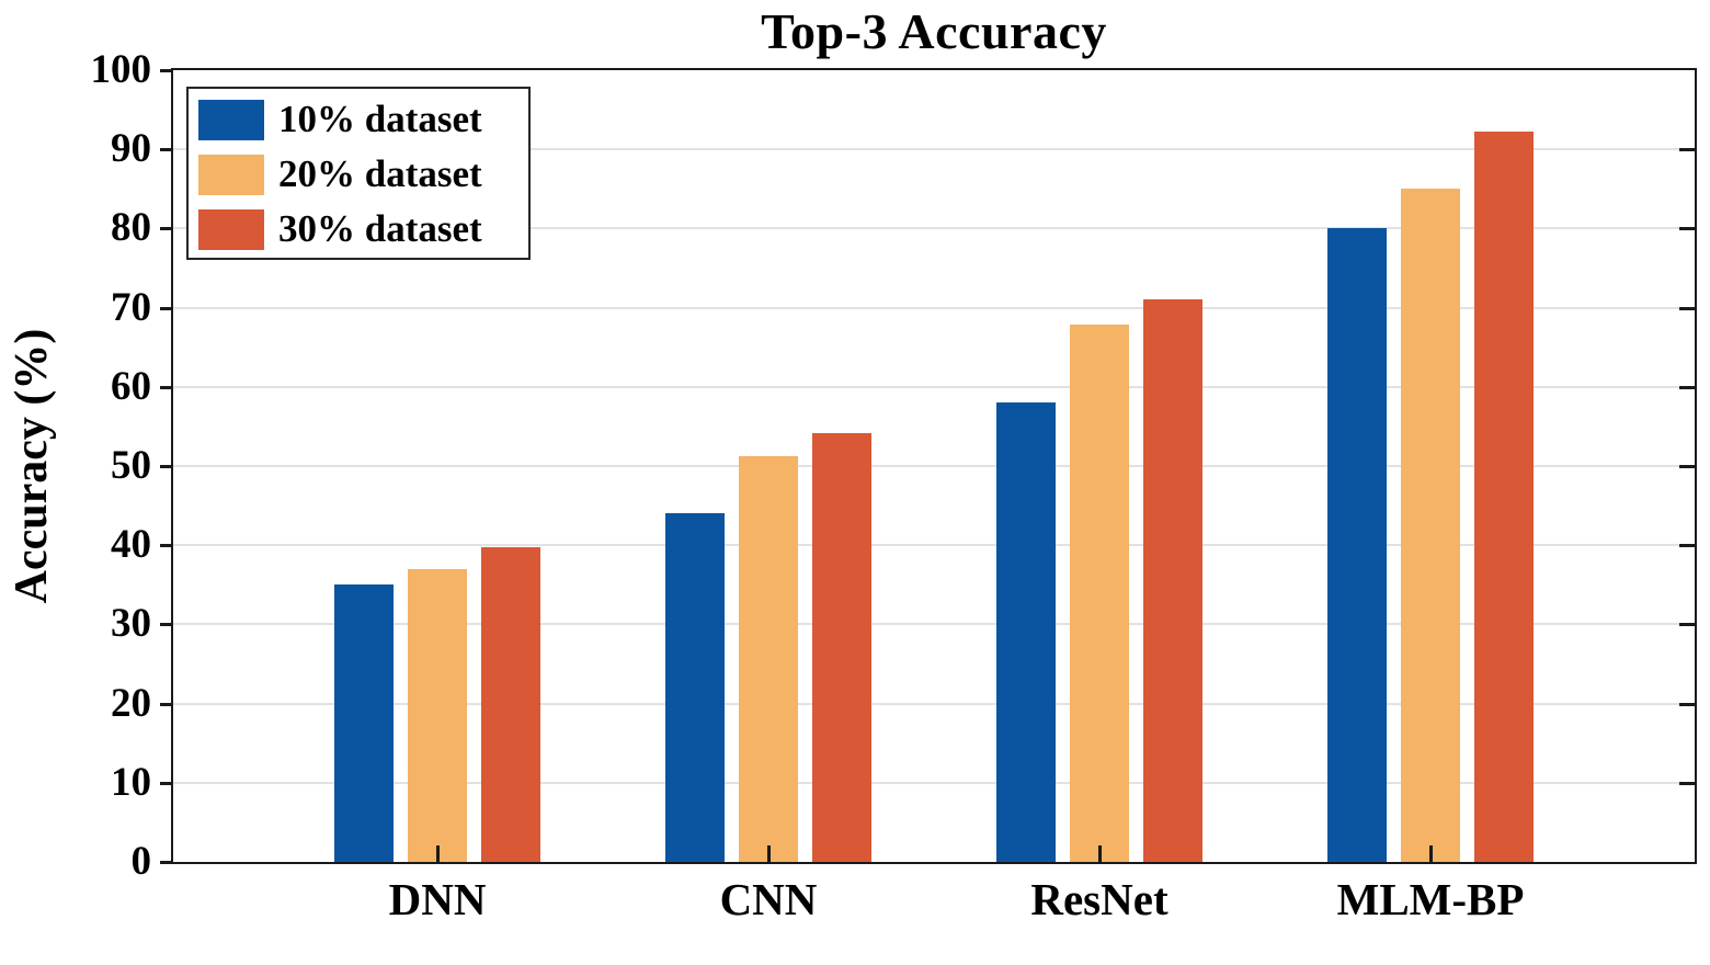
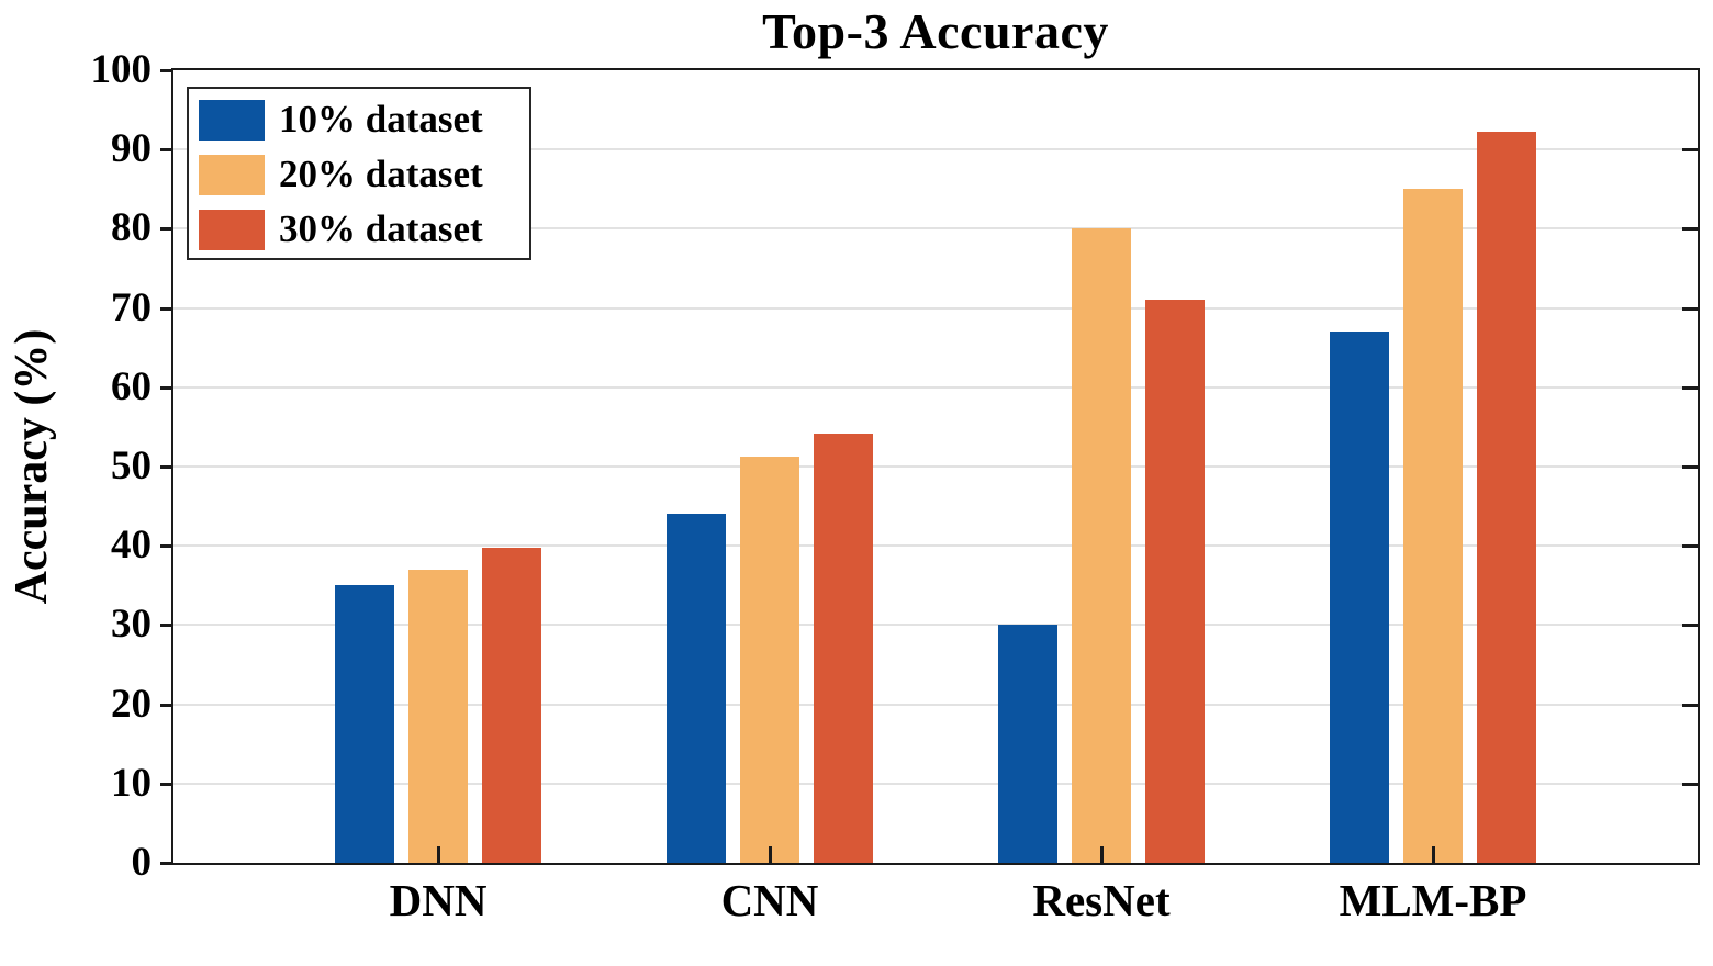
10% dataset/ResNet: 58 -> 30
20% dataset/ResNet: 68 -> 80
10% dataset/MLM-BP: 80 -> 67
